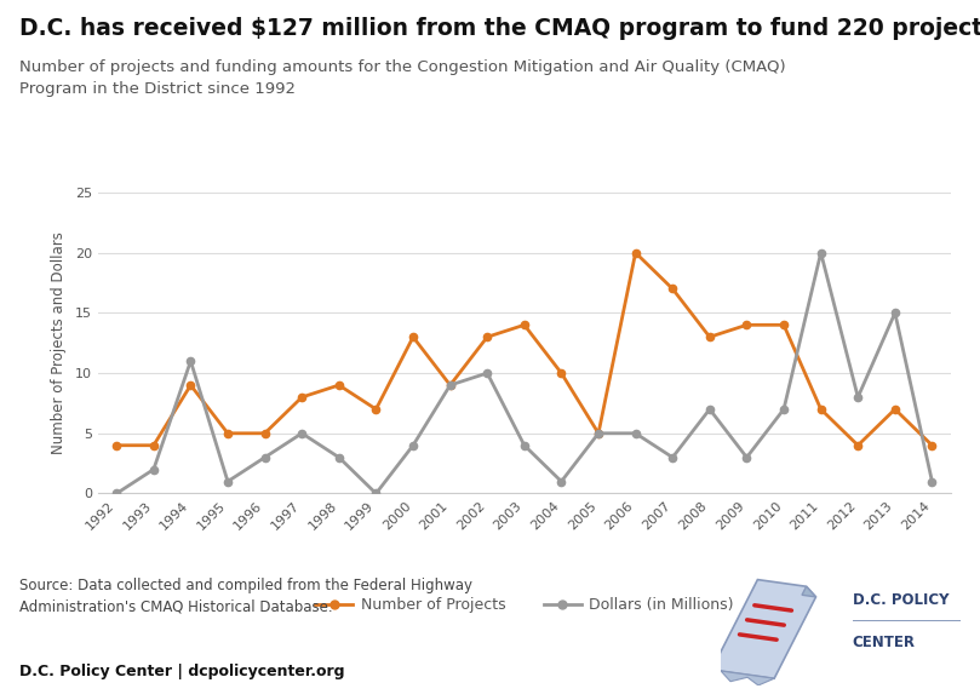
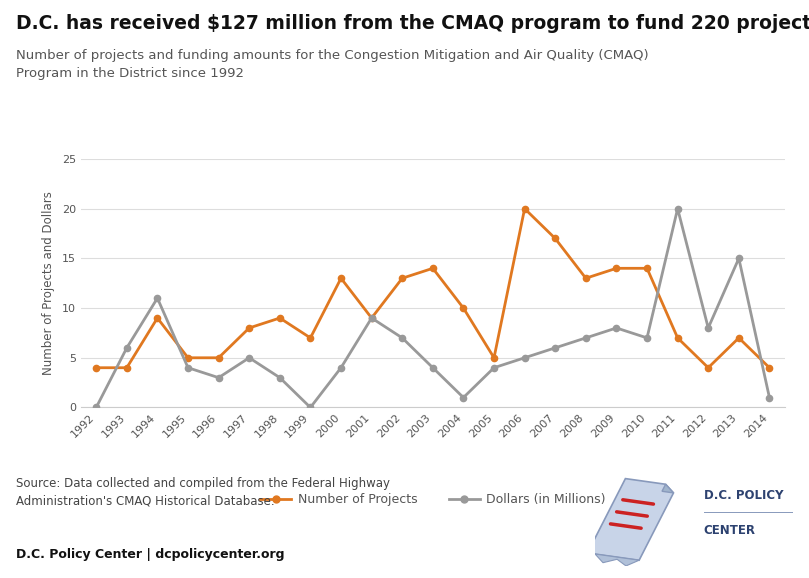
Dollars (in Millions)/1993: 2 -> 6
Dollars (in Millions)/1995: 1 -> 4
Dollars (in Millions)/2002: 10 -> 7
Dollars (in Millions)/2005: 5 -> 4
Dollars (in Millions)/2007: 3 -> 6
Dollars (in Millions)/2009: 3 -> 8
